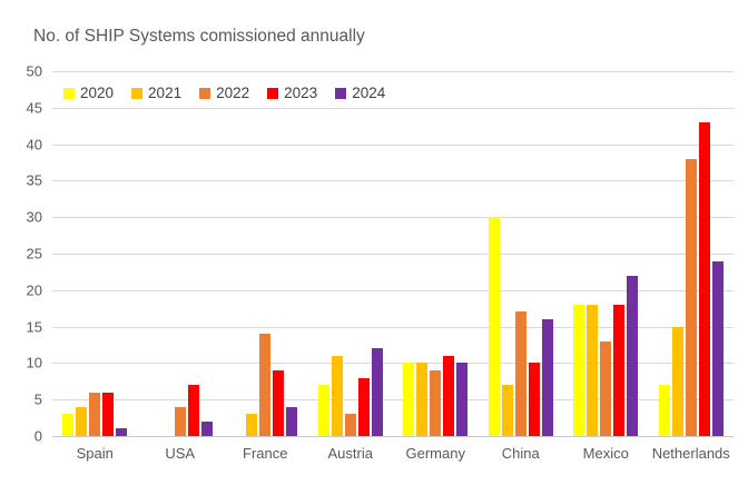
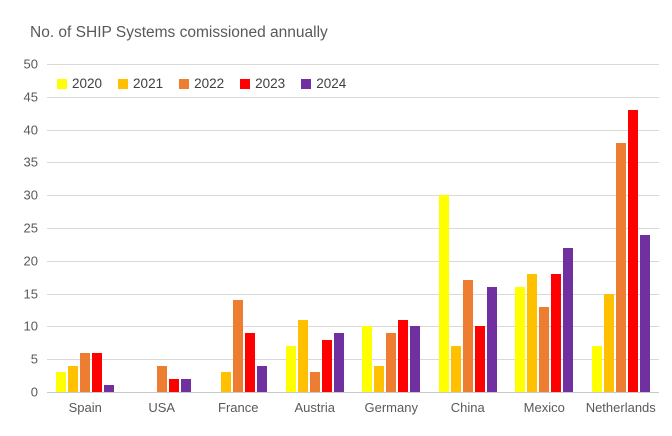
2023/USA: 7 -> 2
2024/Austria: 12 -> 9
2021/Germany: 10 -> 4
2020/Mexico: 18 -> 16
